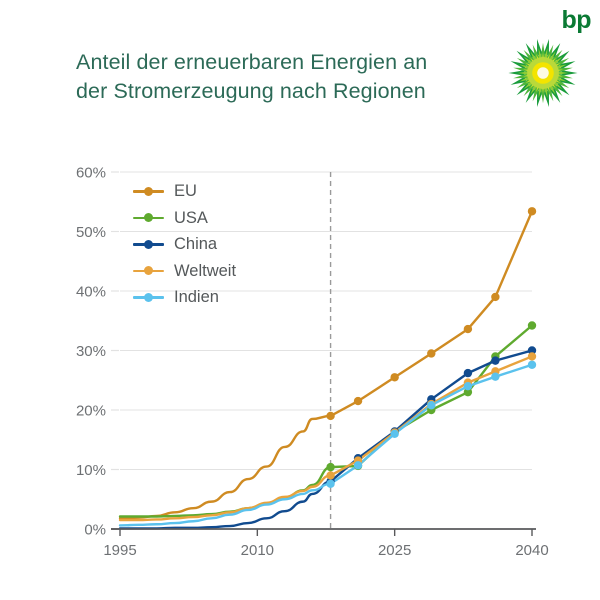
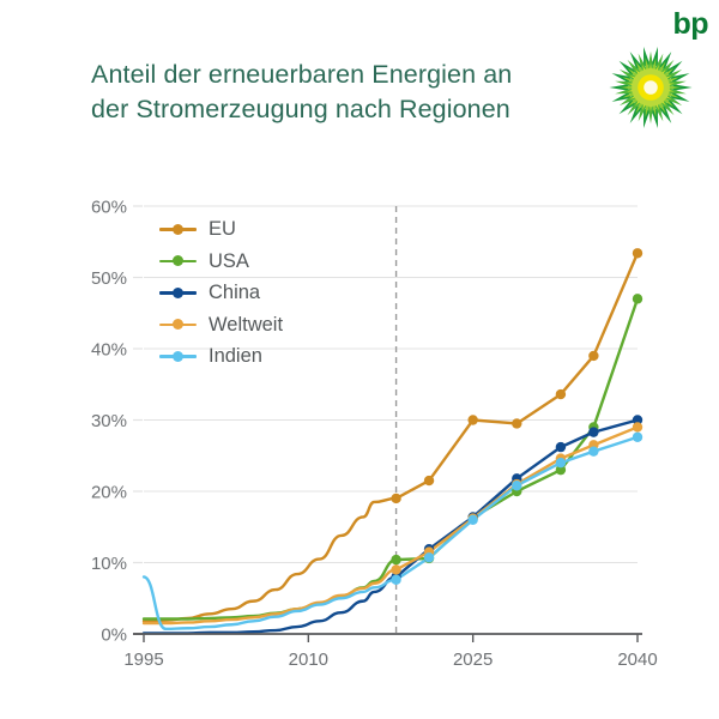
Indien/1995: 1% -> 8%
EU/2025: 26% -> 30%
USA/2040: 34% -> 47%
